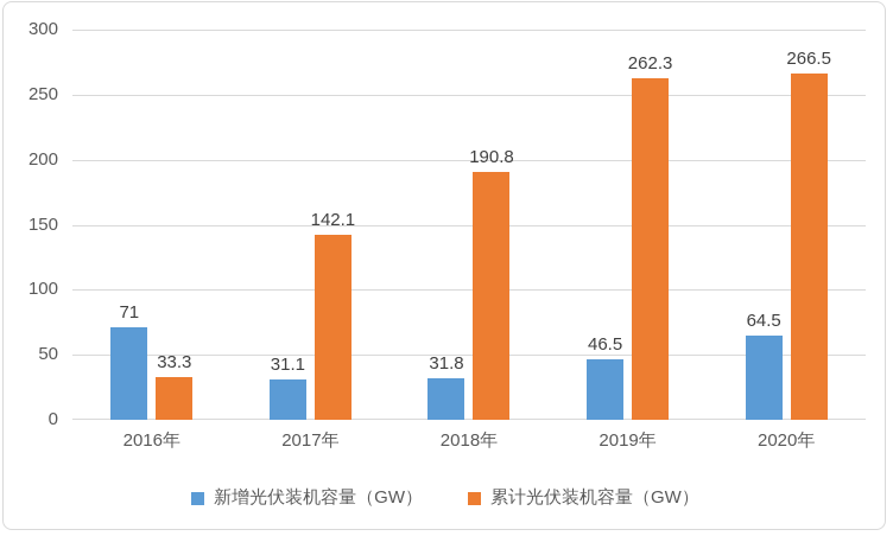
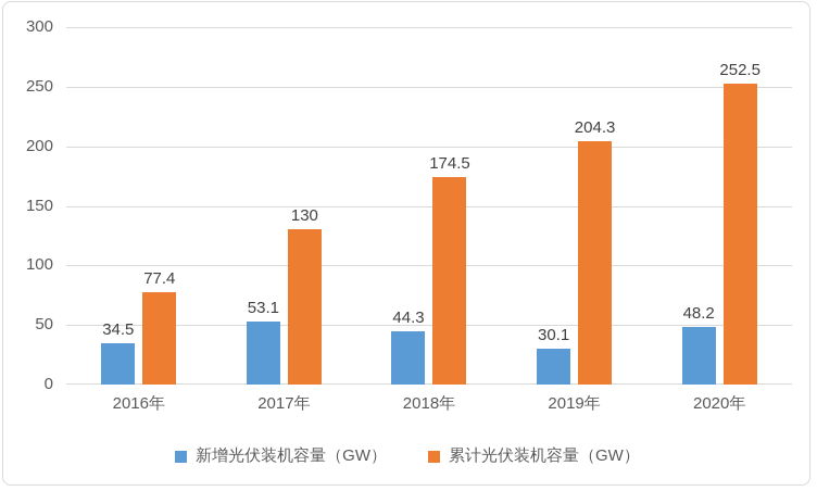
新增光伏装机容量（GW）/2016年: 71 -> 34.5
累计光伏装机容量（GW）/2016年: 33.3 -> 77.4
新增光伏装机容量（GW）/2017年: 31.1 -> 53.1
累计光伏装机容量（GW）/2017年: 142.1 -> 130
新增光伏装机容量（GW）/2018年: 31.8 -> 44.3
累计光伏装机容量（GW）/2018年: 190.8 -> 174.5
新增光伏装机容量（GW）/2019年: 46.5 -> 30.1
累计光伏装机容量（GW）/2019年: 262.3 -> 204.3
新增光伏装机容量（GW）/2020年: 64.5 -> 48.2
累计光伏装机容量（GW）/2020年: 266.5 -> 252.5
